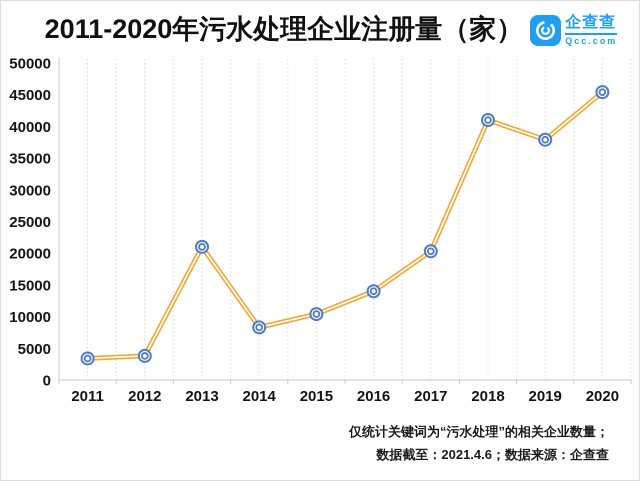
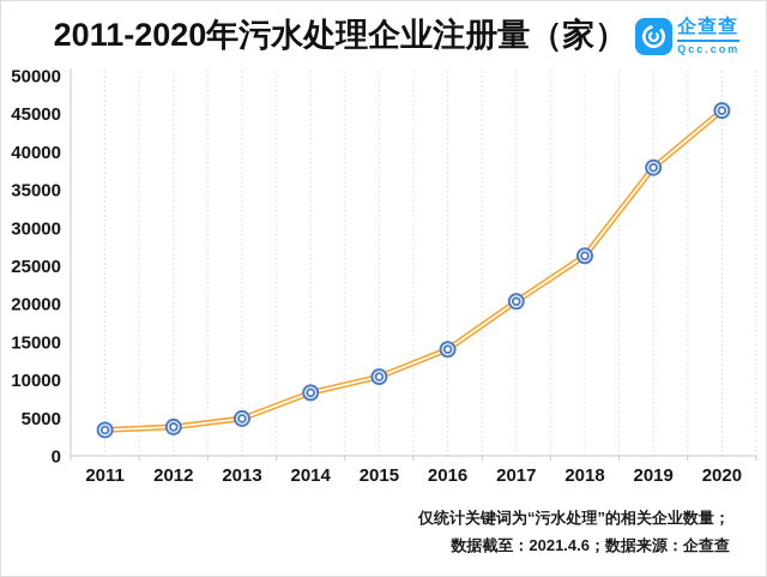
2013: 21000 -> 5000
2018: 41000 -> 26000
